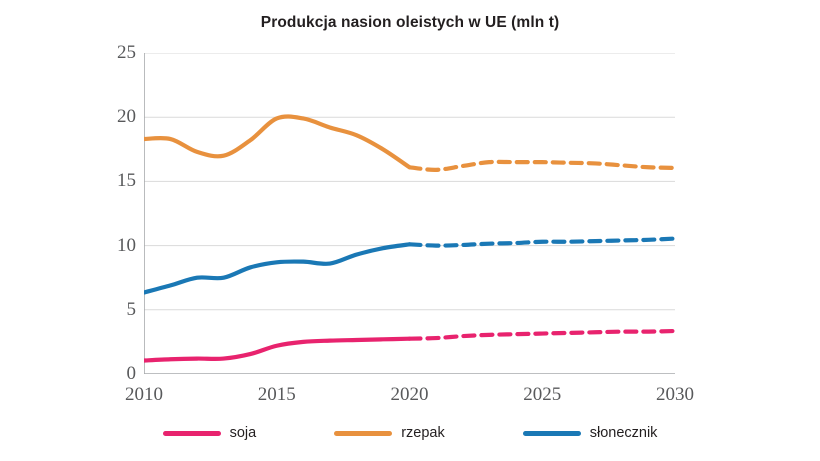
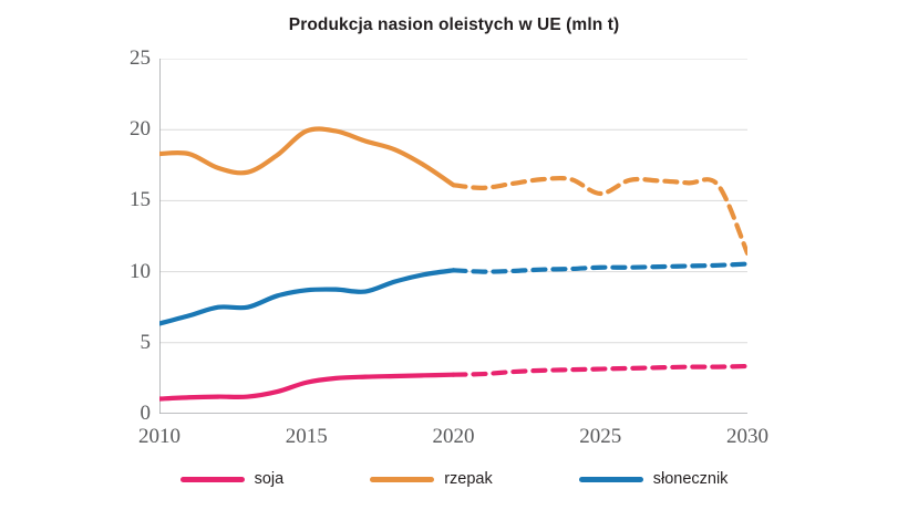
rzepak/2025: 16.5 -> 15.5
rzepak/2030: 16.1 -> 11.3
